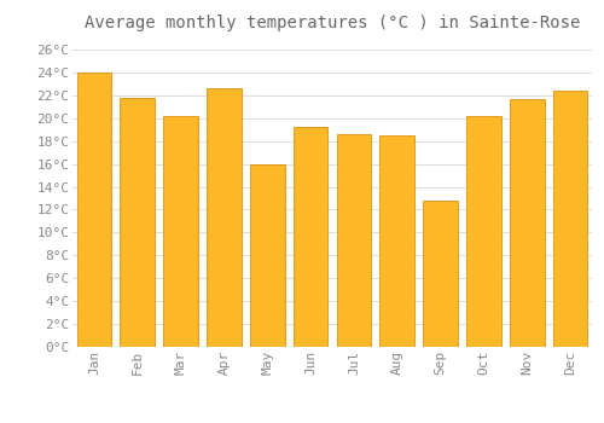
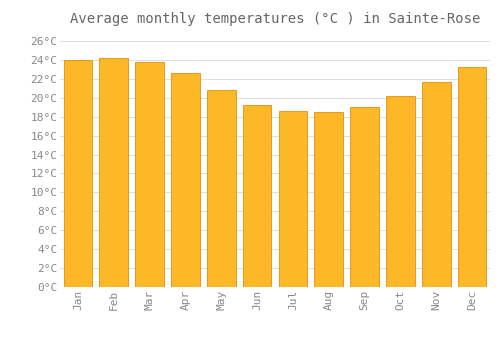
Feb: 21.8°C -> 24.2°C
Mar: 20.2°C -> 23.8°C
May: 16.0°C -> 20.8°C
Sep: 12.8°C -> 19.0°C
Dec: 22.4°C -> 23.3°C
